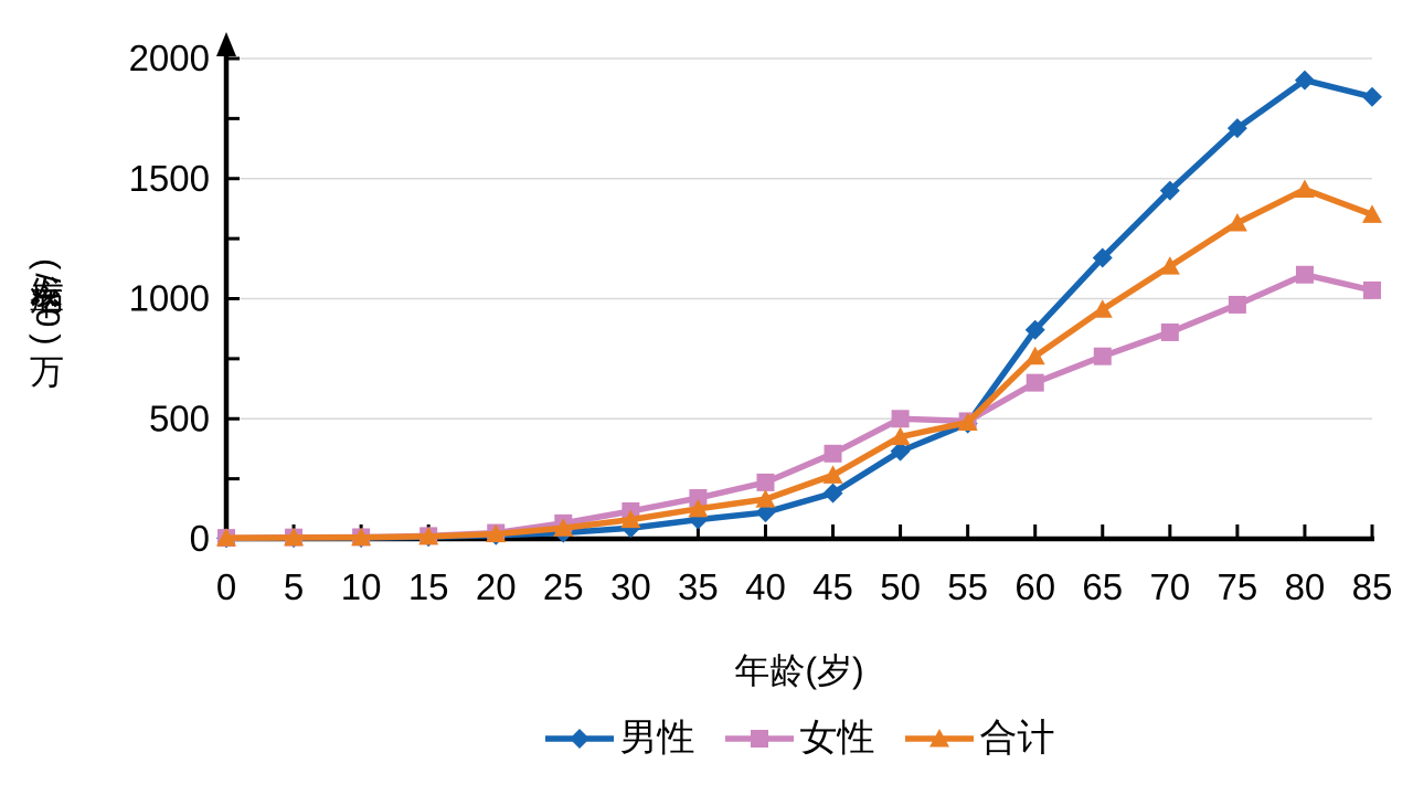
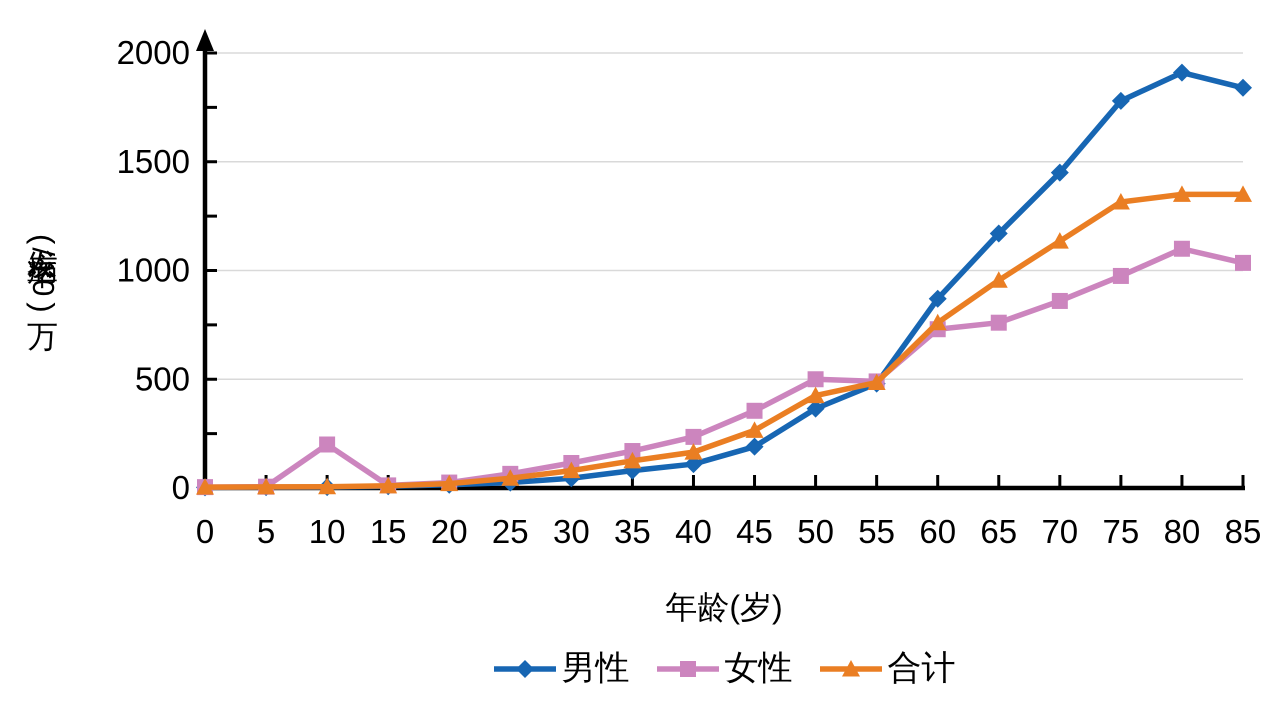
女性/10: 10 -> 200
女性/60: 650 -> 730
男性/75: 1710 -> 1780
合计/80: 1460 -> 1350
